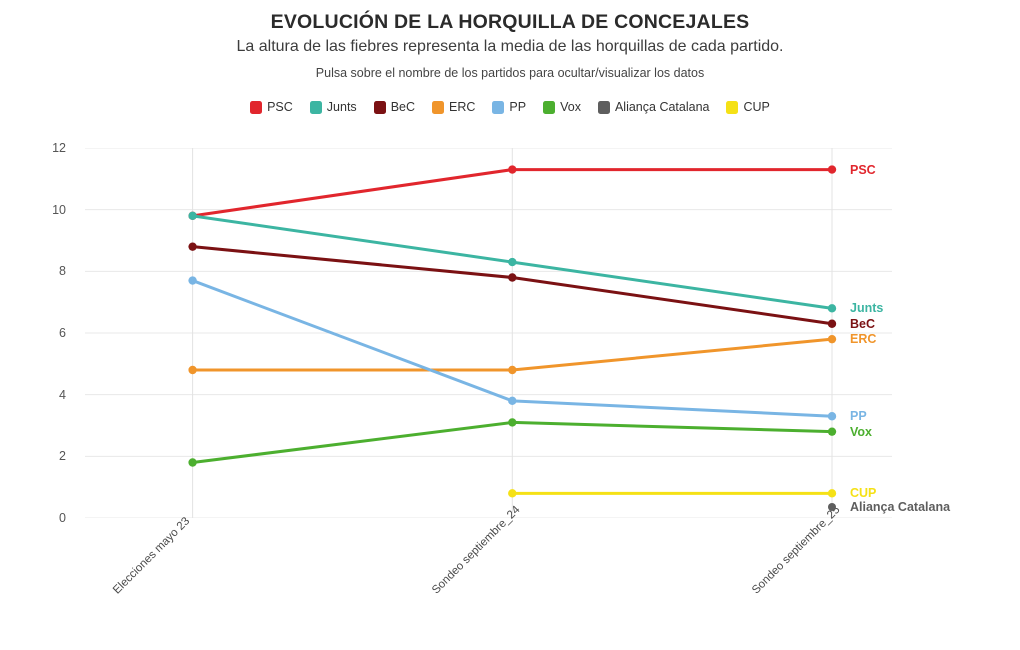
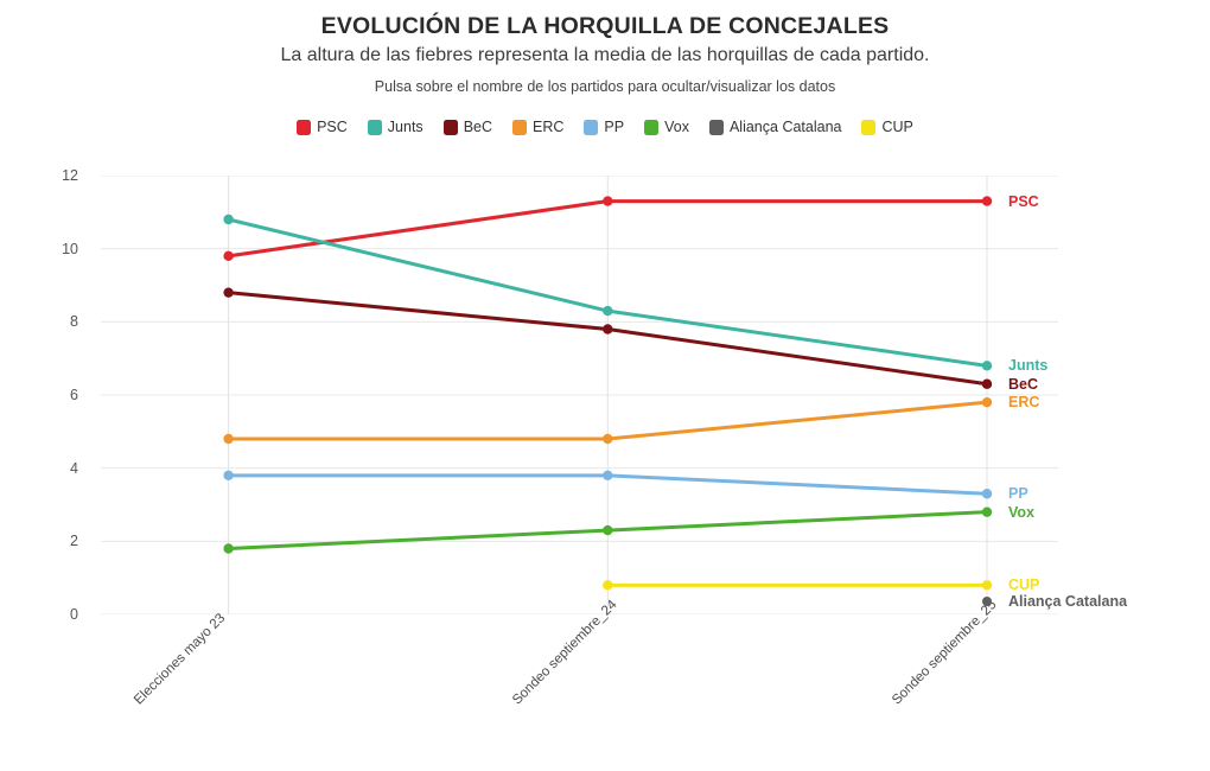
Junts/Elecciones mayo 23: 9.8 -> 10.8
PP/Elecciones mayo 23: 7.7 -> 3.8
Vox/Sondeo septiembre_24: 3.1 -> 2.3
